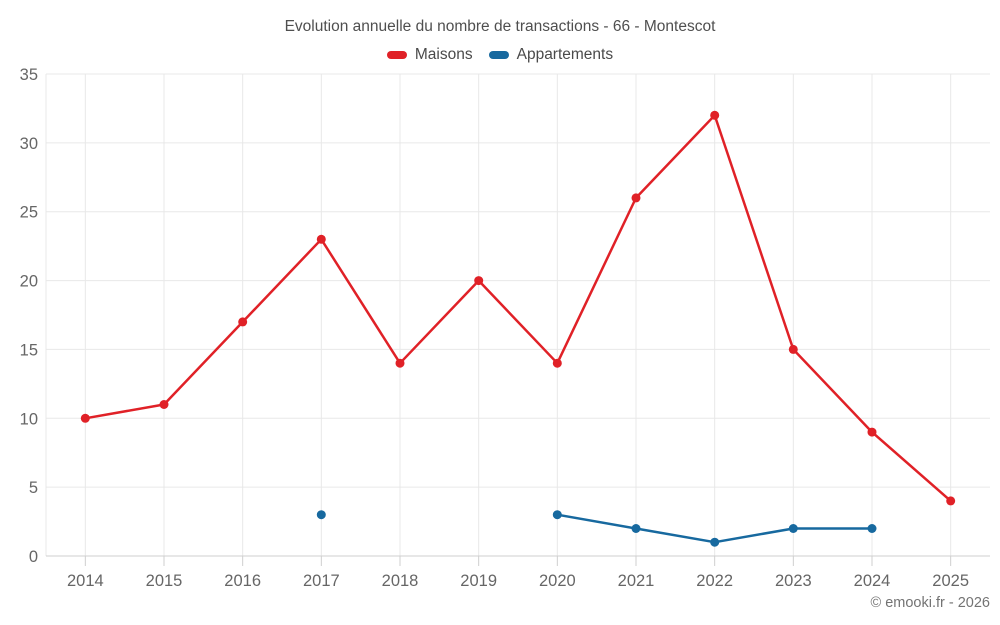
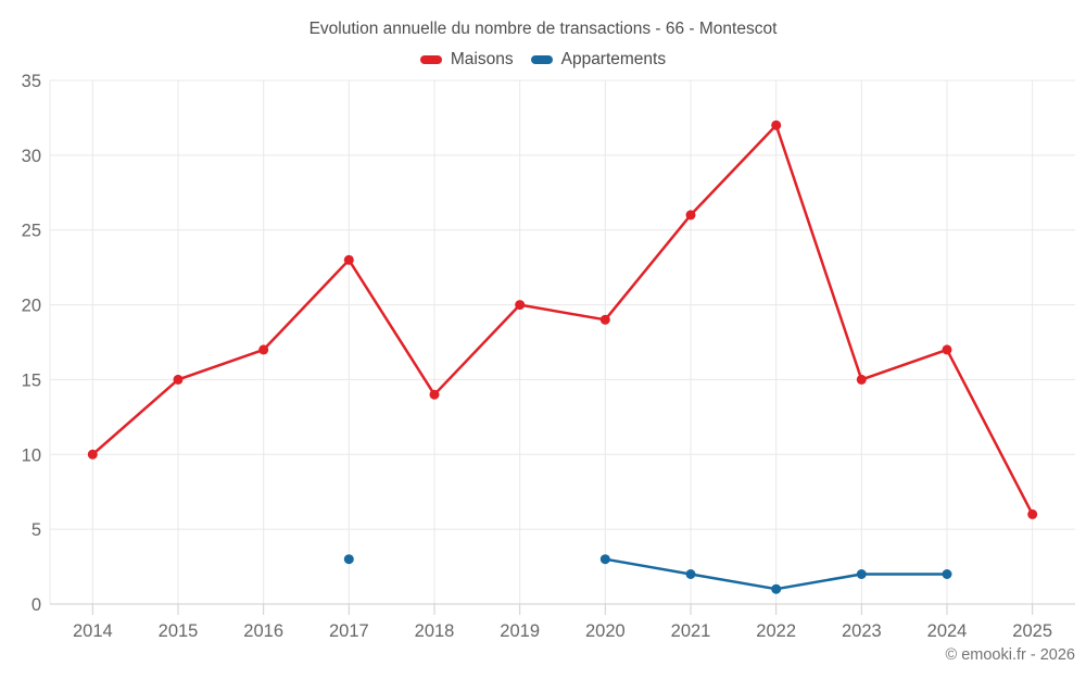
Maisons/2015: 11 -> 15
Maisons/2020: 14 -> 19
Maisons/2024: 9 -> 17
Maisons/2025: 4 -> 6
